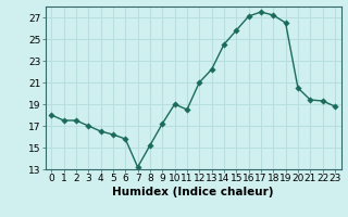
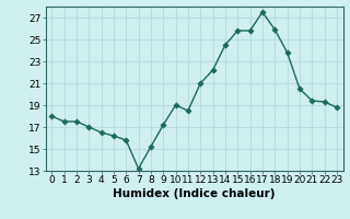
16: 27.1 -> 25.8
18: 27.2 -> 25.9
19: 26.5 -> 23.8
